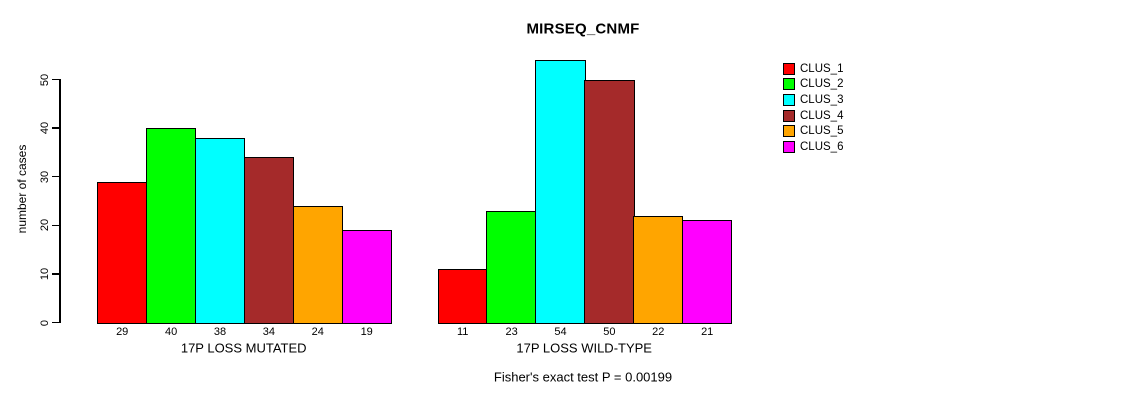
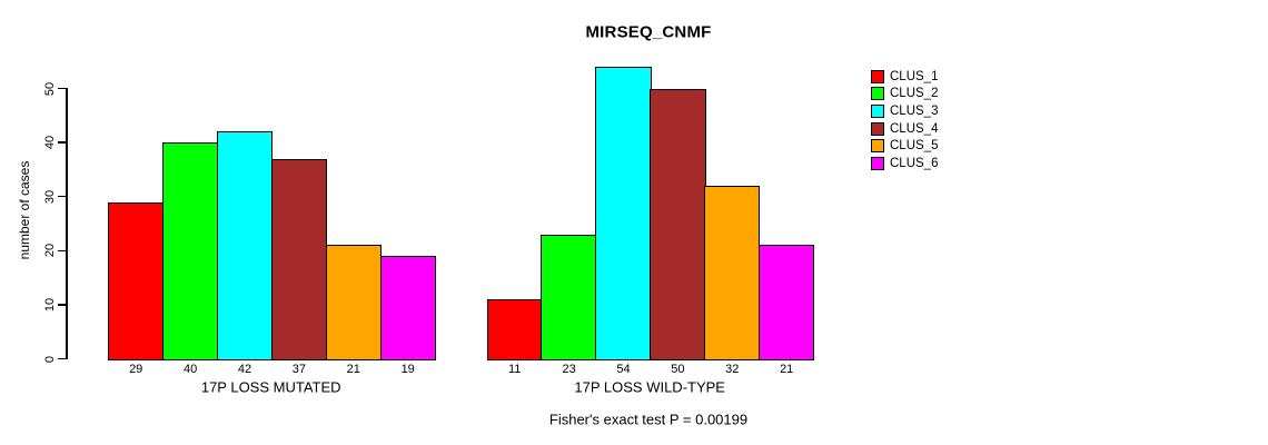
CLUS_3/17P LOSS MUTATED: 38 -> 42
CLUS_4/17P LOSS MUTATED: 34 -> 37
CLUS_5/17P LOSS MUTATED: 24 -> 21
CLUS_5/17P LOSS WILD-TYPE: 22 -> 32
